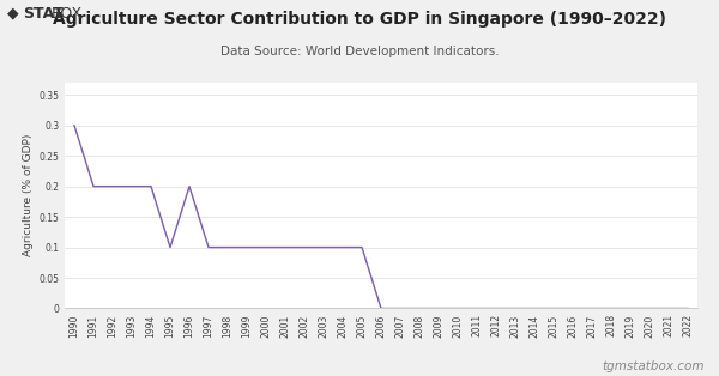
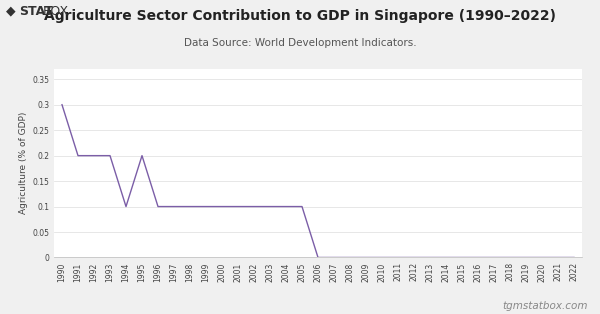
1994: 0.2 -> 0.1
1995: 0.1 -> 0.2
1996: 0.2 -> 0.1
